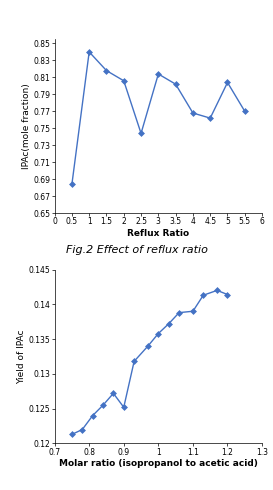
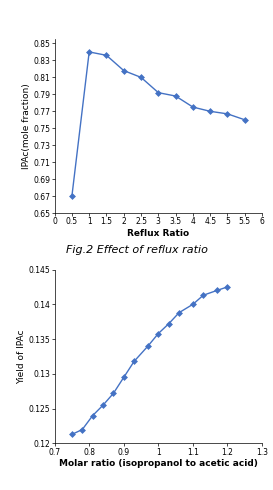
0.5: 0.684 -> 0.670
1.5: 0.818 -> 0.836
2: 0.806 -> 0.818
2.5: 0.744 -> 0.810
3: 0.814 -> 0.792
3.5: 0.802 -> 0.788
4: 0.768 -> 0.775
4.5: 0.762 -> 0.770
5: 0.804 -> 0.767
5.5: 0.770 -> 0.760
0.9: 0.1252 -> 0.1295
1.1: 0.1390 -> 0.1400
1.2: 0.1414 -> 0.1425
